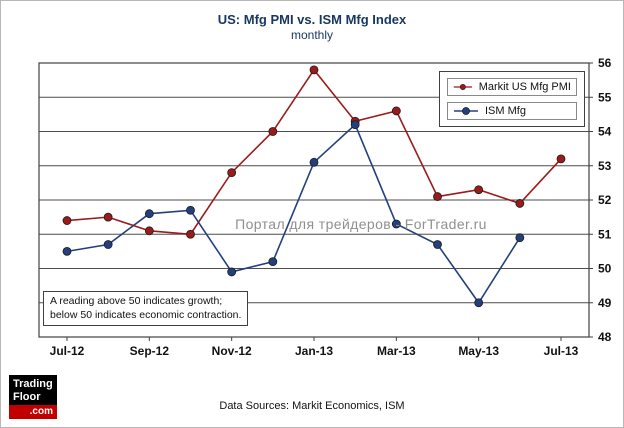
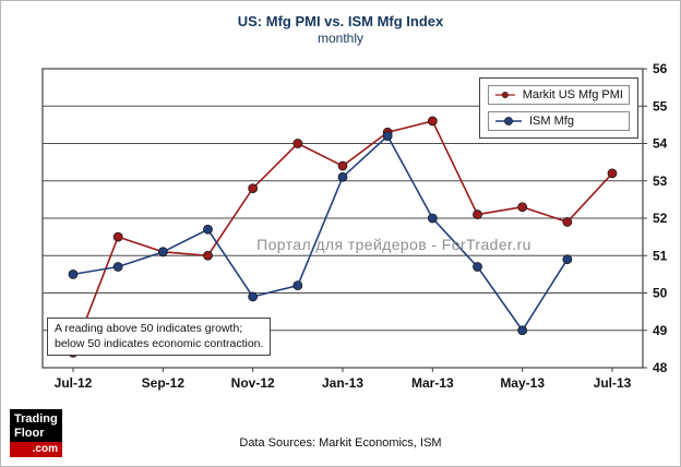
Markit US Mfg PMI/Jul-12: 51.4 -> 48.4
ISM Mfg/Sep-12: 51.6 -> 51.1
Markit US Mfg PMI/Jan-13: 55.8 -> 53.4
ISM Mfg/Mar-13: 51.3 -> 52.0
